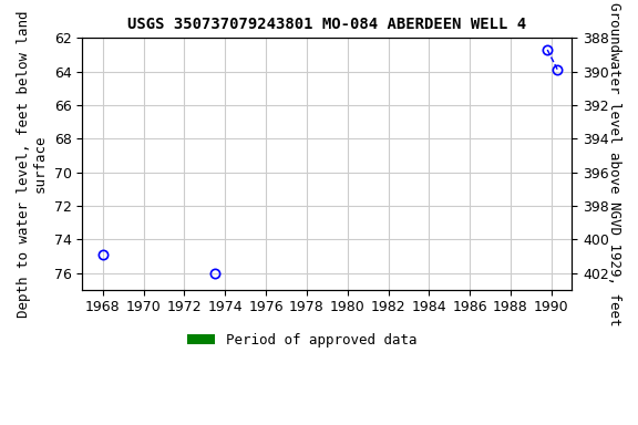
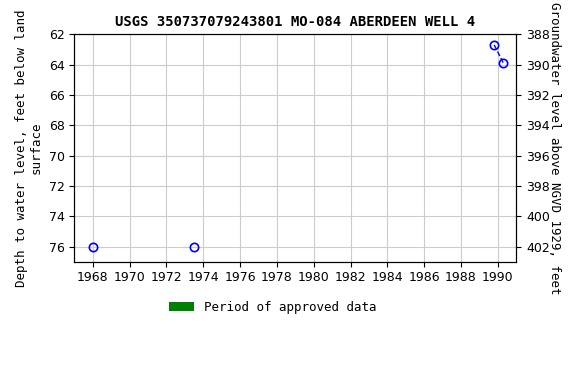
1968: 74.9 -> 76.0
